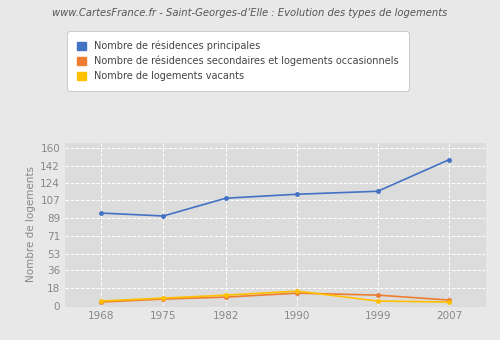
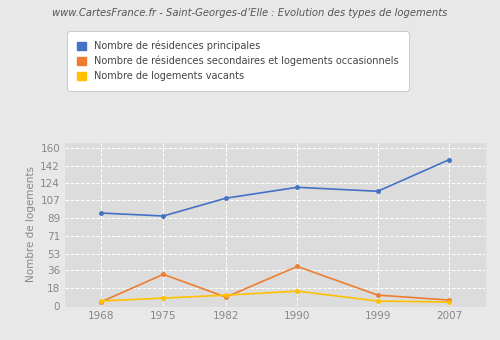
Nombre de résidences secondaires et logements occasionnels/1975: 7 -> 32
Nombre de résidences principales/1990: 113 -> 120
Nombre de résidences secondaires et logements occasionnels/1990: 13 -> 40
